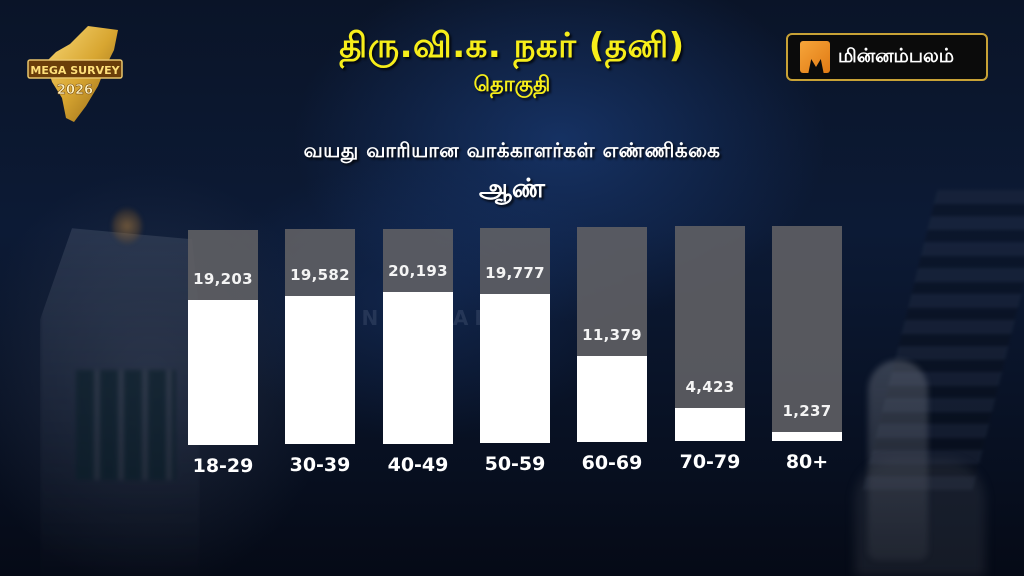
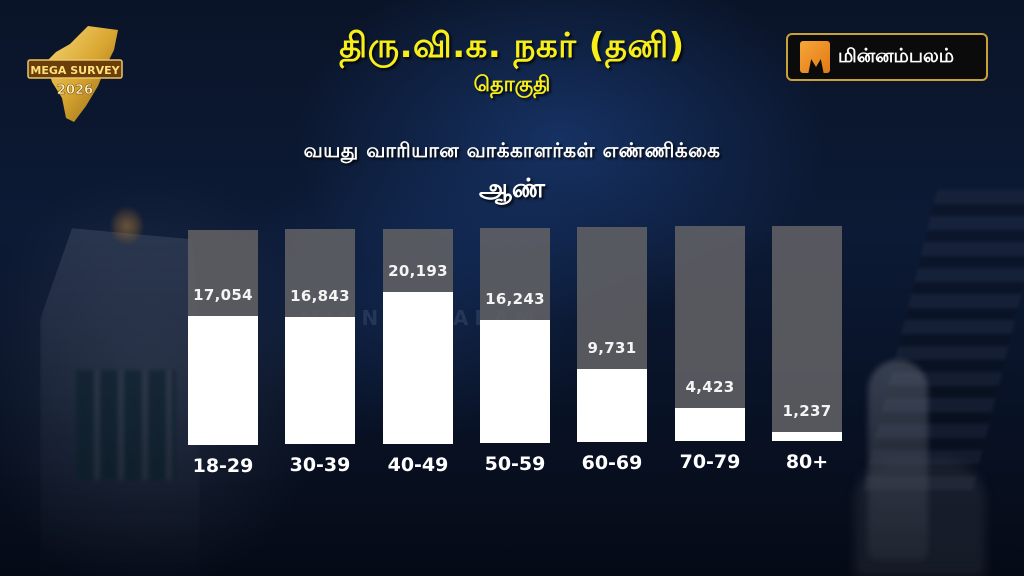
18-29: 19,203 -> 17,054
30-39: 19,582 -> 16,843
50-59: 19,777 -> 16,243
60-69: 11,379 -> 9,731
